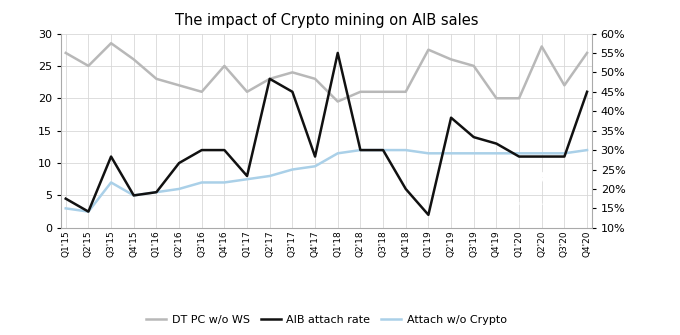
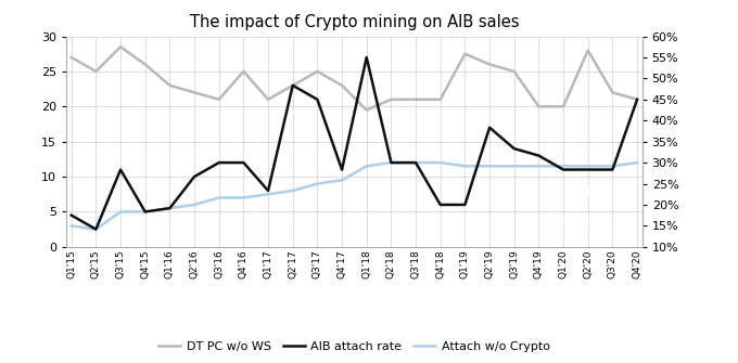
Attach w/o Crypto/Q3'15: 7.0 -> 5.0
DT PC w/o WS/Q3'17: 24.0 -> 25.0
AIB attach rate/Q1'19: 2.0 -> 6.0
DT PC w/o WS/Q4'20: 27.0 -> 21.0
